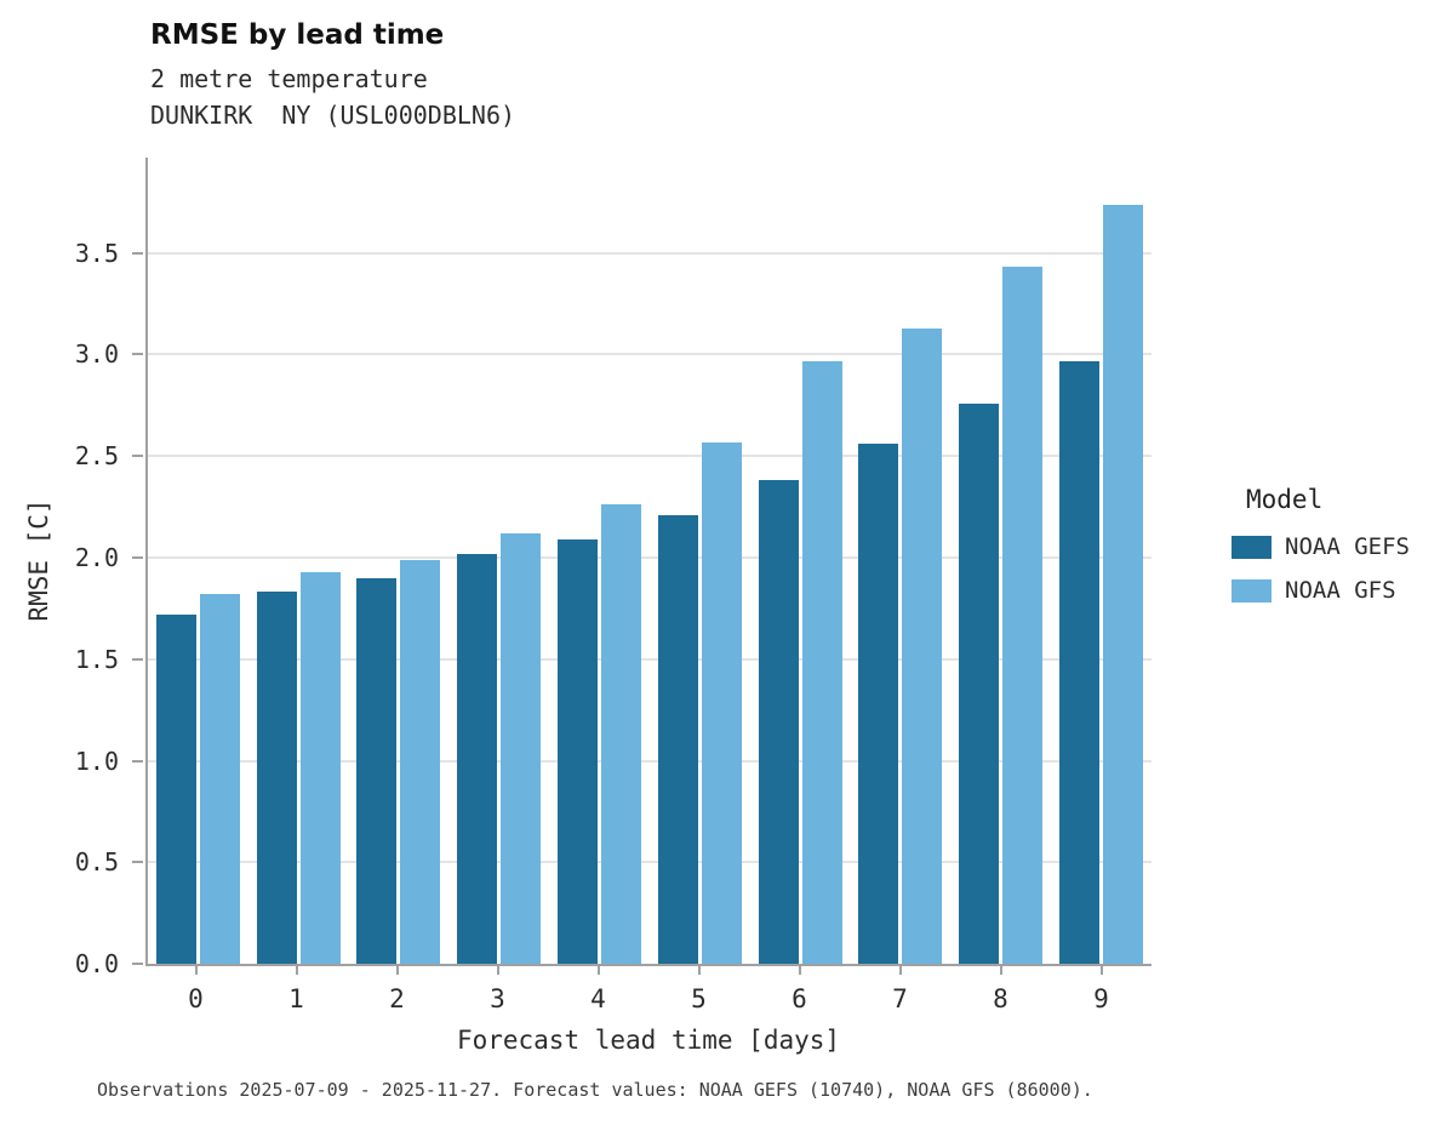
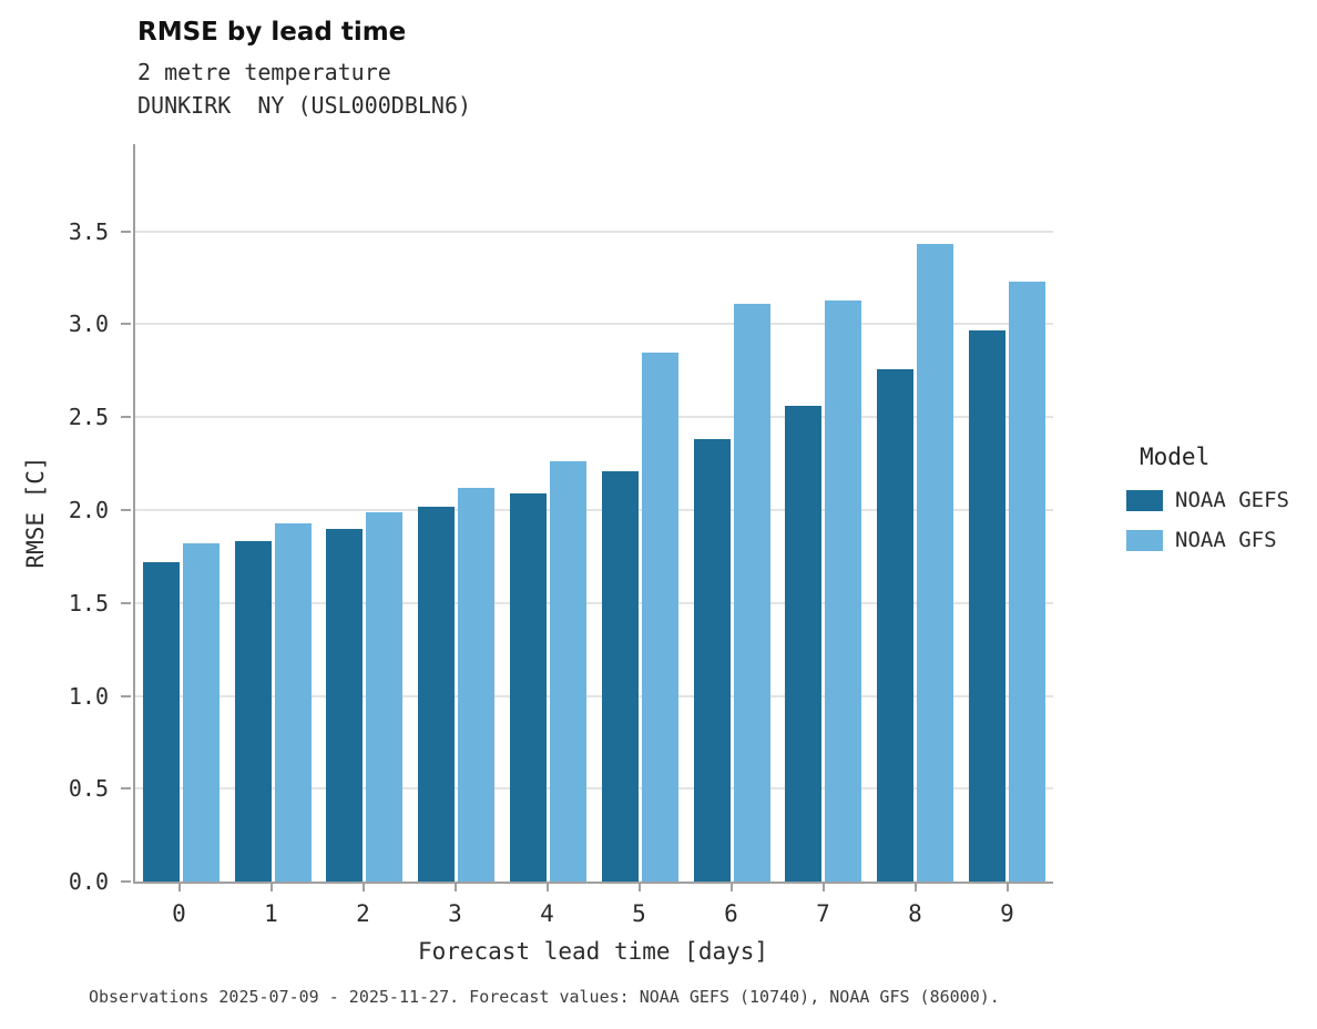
NOAA GFS/5: 2.57 -> 2.85
NOAA GFS/6: 2.97 -> 3.11
NOAA GFS/9: 3.74 -> 3.23
